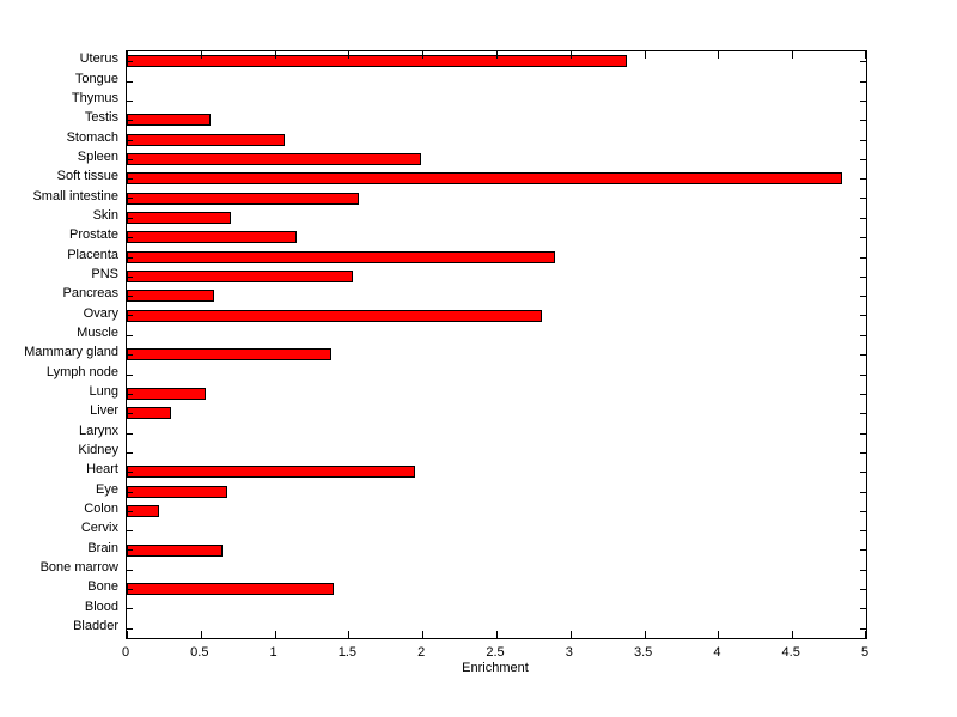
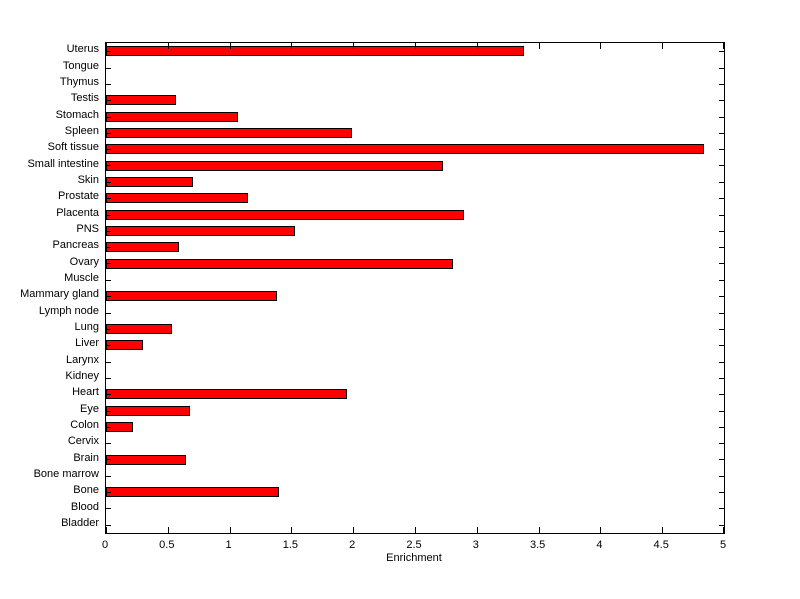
Small intestine: 1.57 -> 2.73
